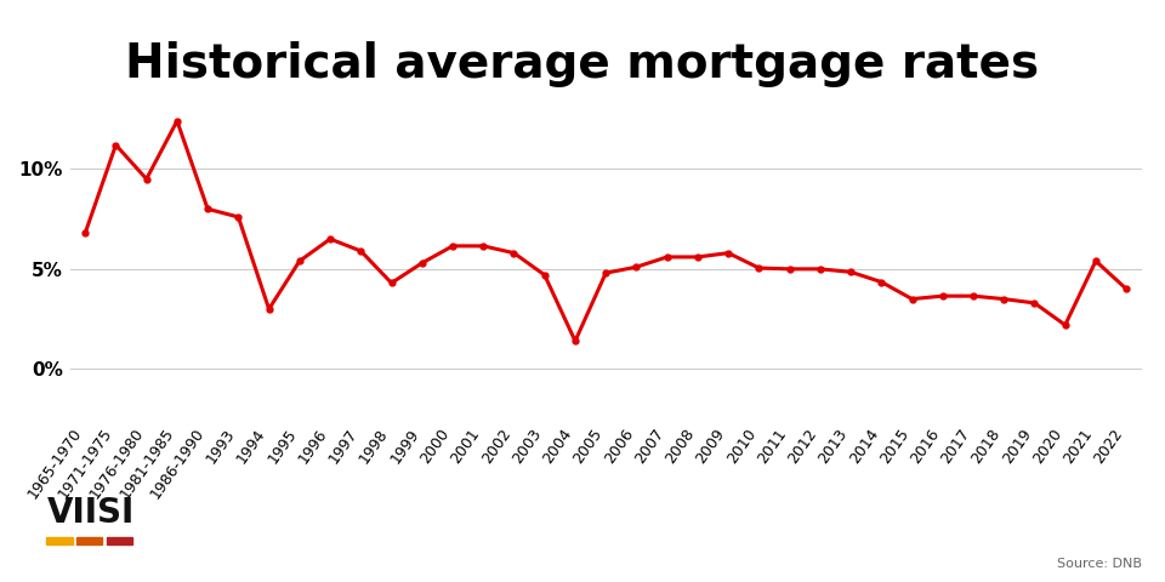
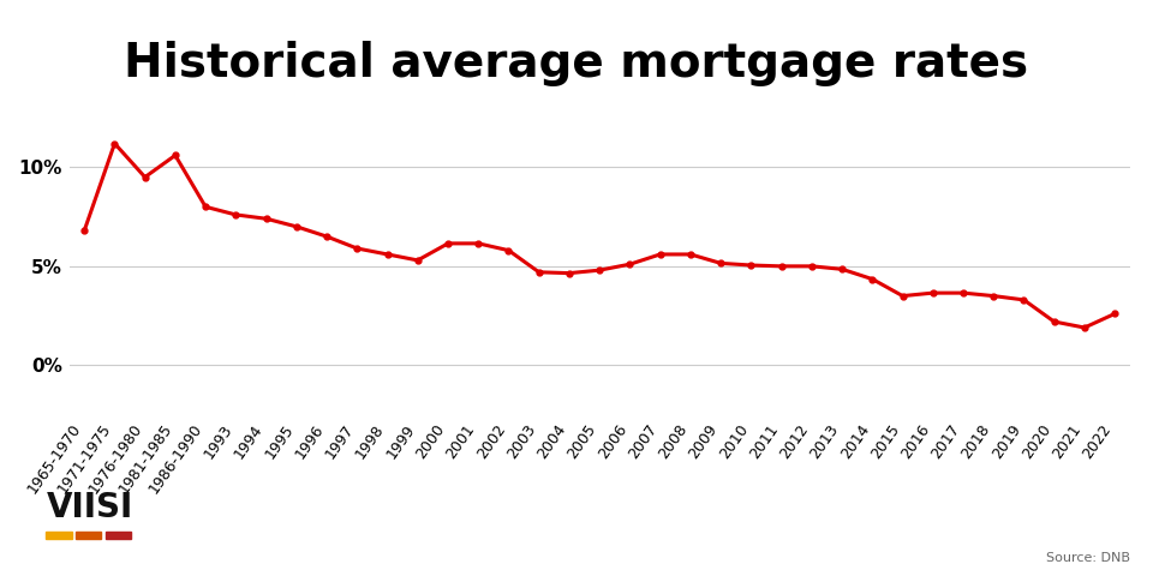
1981-1985: 12.4% -> 10.6%
1994: 3.0% -> 7.4%
1995: 5.4% -> 7.0%
1998: 4.3% -> 5.6%
2004: 1.4% -> 4.7%
2009: 5.8% -> 5.2%
2021: 5.4% -> 1.9%
2022: 4.0% -> 2.6%
